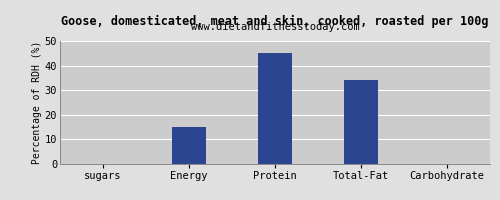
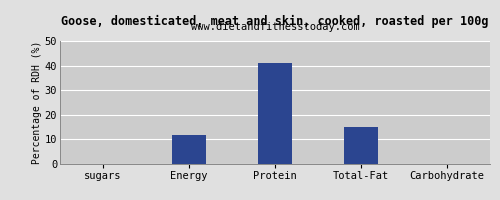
Energy: 15 -> 12
Protein: 45 -> 41
Total-Fat: 34 -> 15
